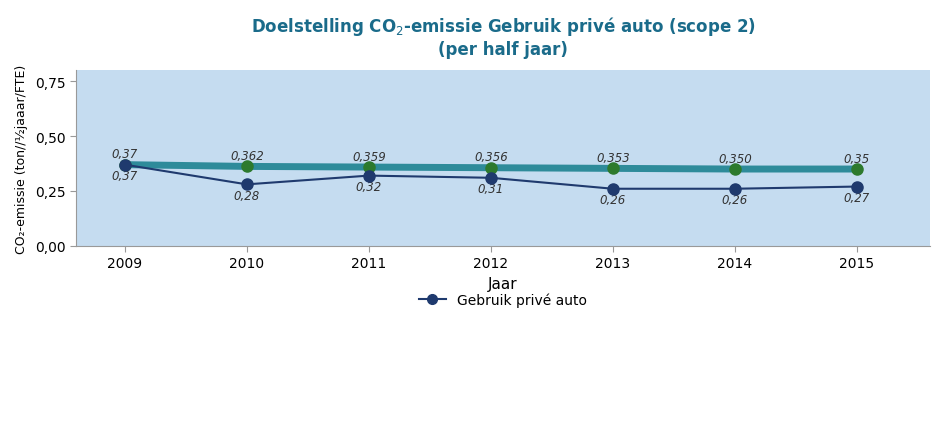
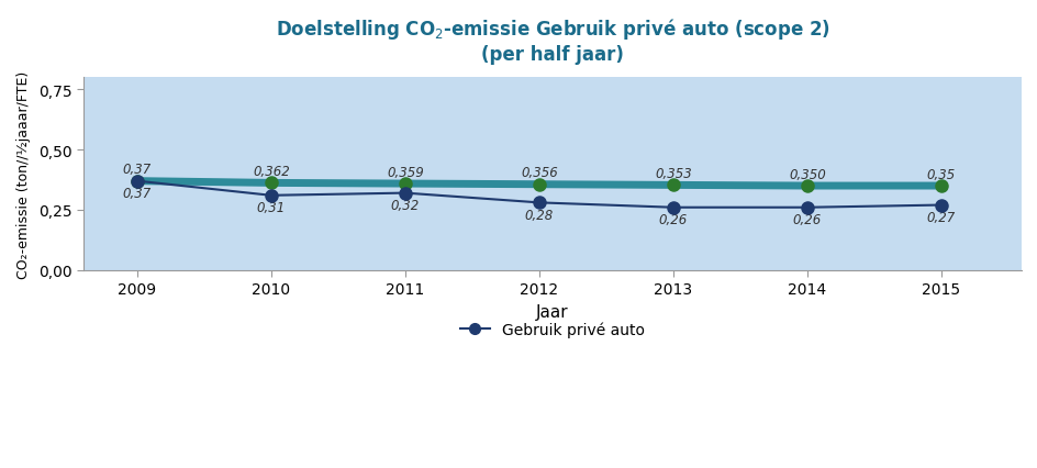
Gebruik privé auto/2010: 0,28 -> 0,31
Gebruik privé auto/2012: 0,31 -> 0,28
